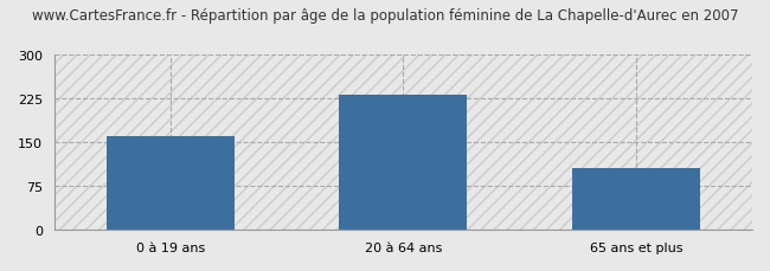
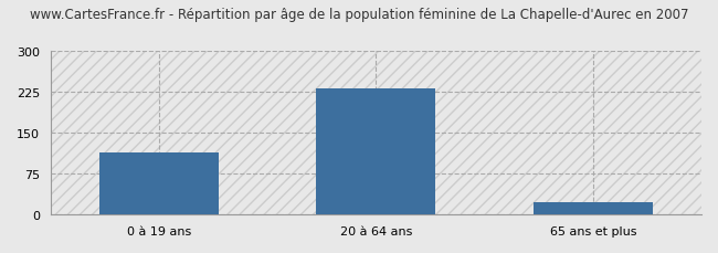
0 à 19 ans: 160 -> 113
65 ans et plus: 105 -> 22
